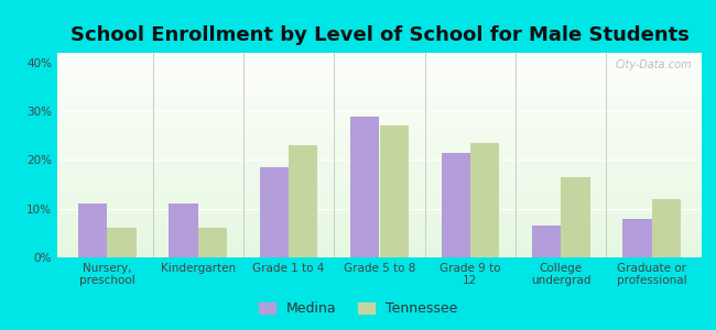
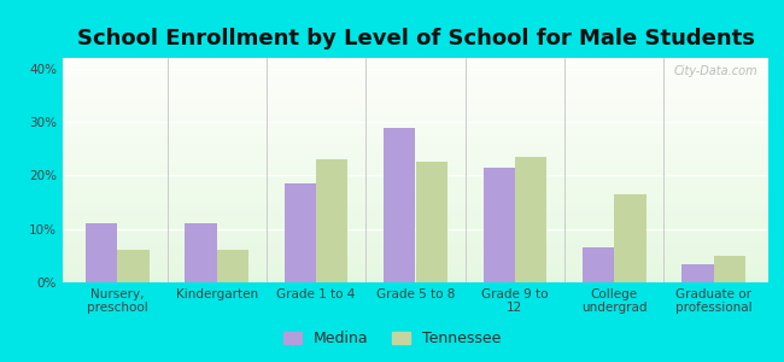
Tennessee/Grade 5 to 8: 27.0% -> 22.5%
Medina/Graduate or professional: 8.0% -> 3.5%
Tennessee/Graduate or professional: 12.0% -> 5.0%
